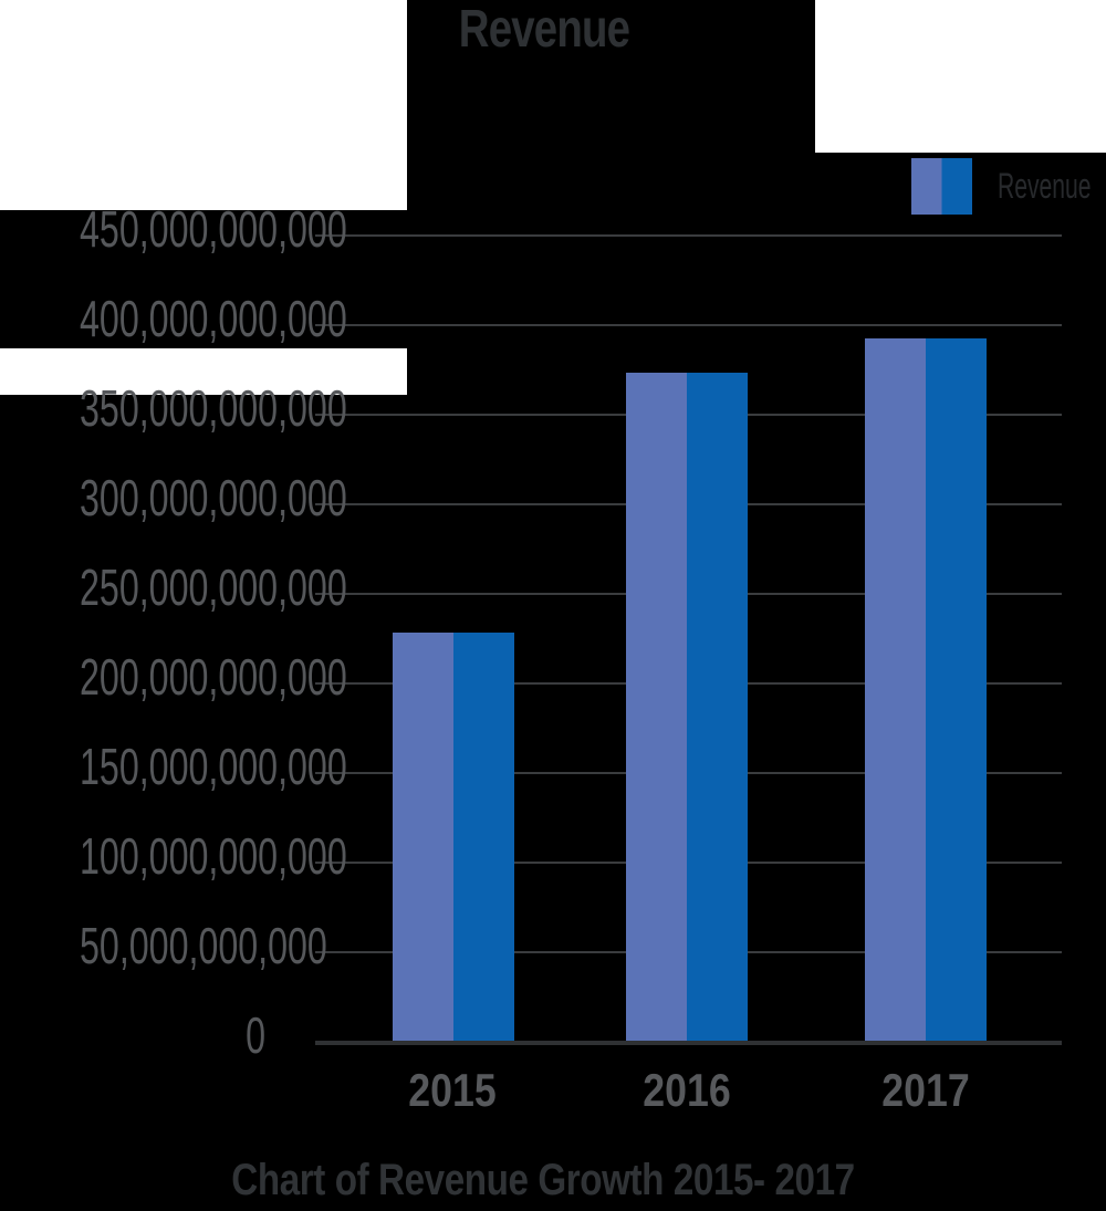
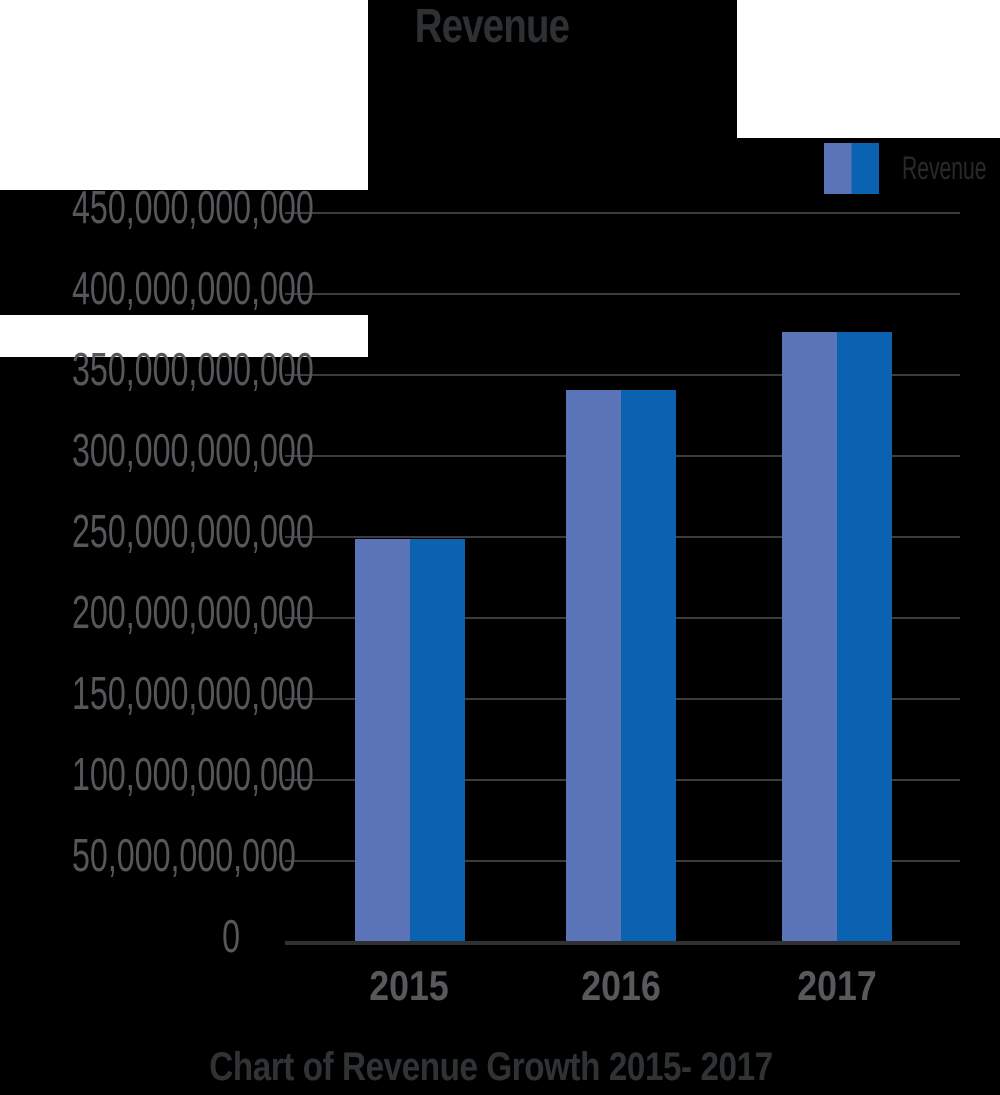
2015: 228000000000 -> 248000000000
2016: 373000000000 -> 340000000000
2017: 392000000000 -> 376000000000
